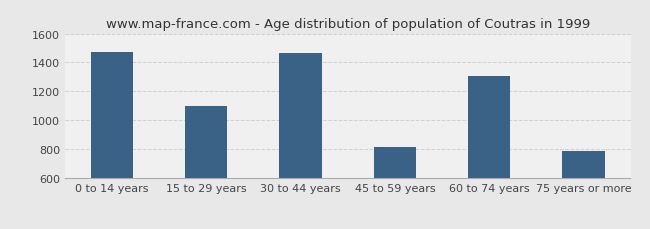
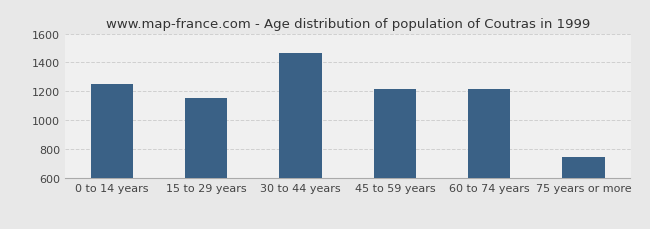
0 to 14 years: 1470 -> 1250
15 to 29 years: 1100 -> 1160
45 to 59 years: 820 -> 1220
60 to 74 years: 1310 -> 1220
75 years or more: 790 -> 740
